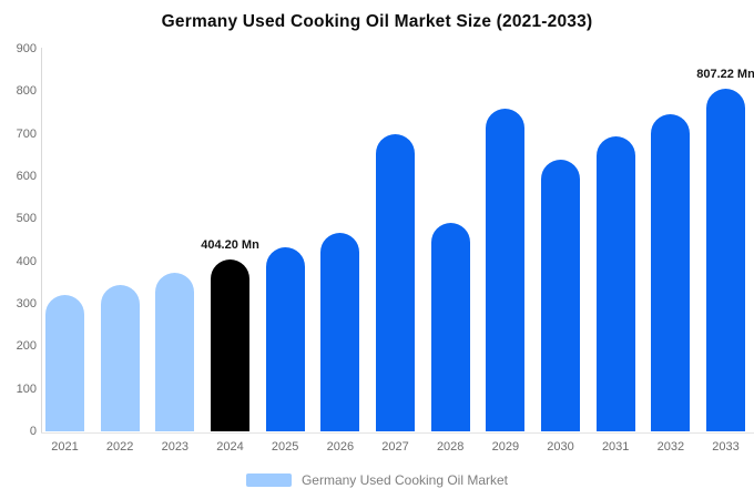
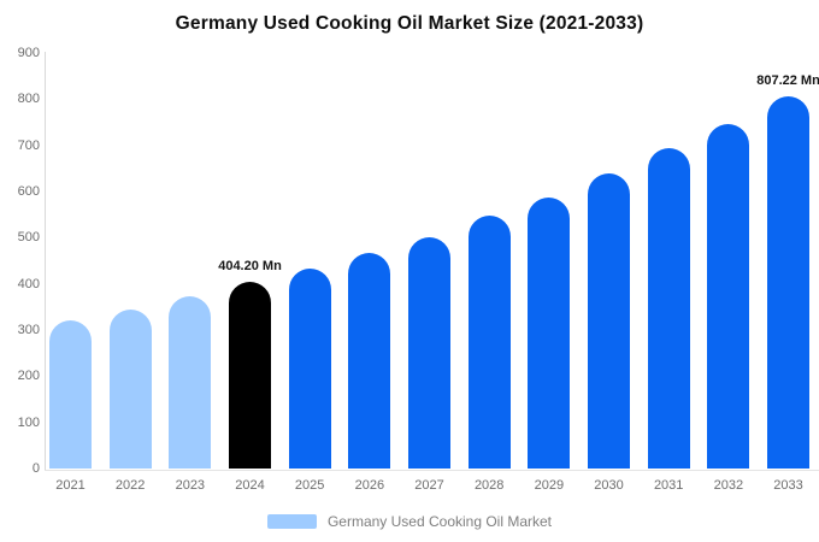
2027: 700 -> 500
2028: 490 -> 550
2029: 760 -> 590
